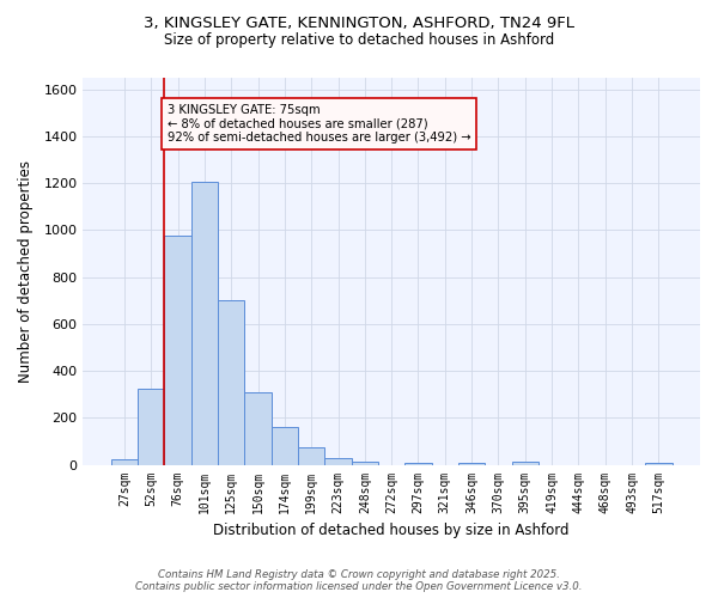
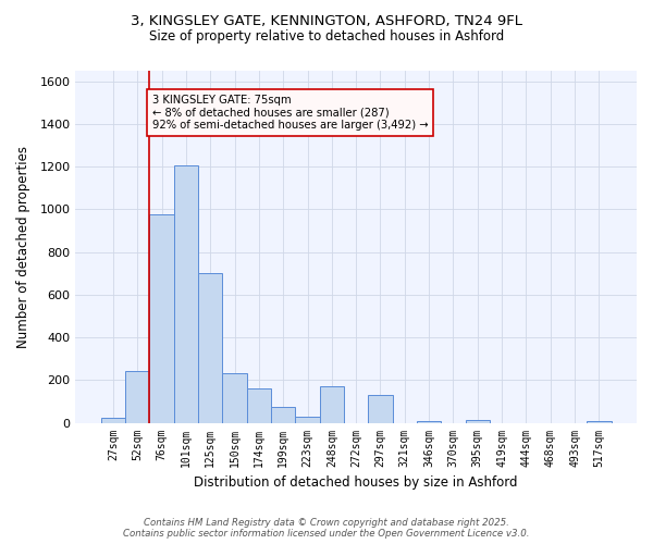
52sqm: 320 -> 240
150sqm: 310 -> 230
248sqm: 20 -> 170
297sqm: 10 -> 130
